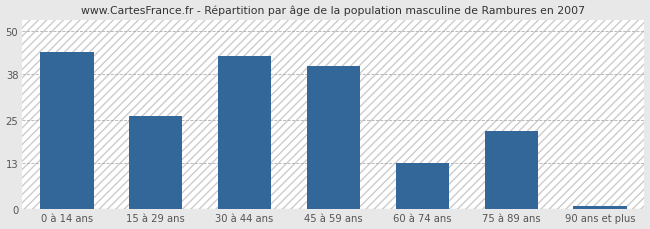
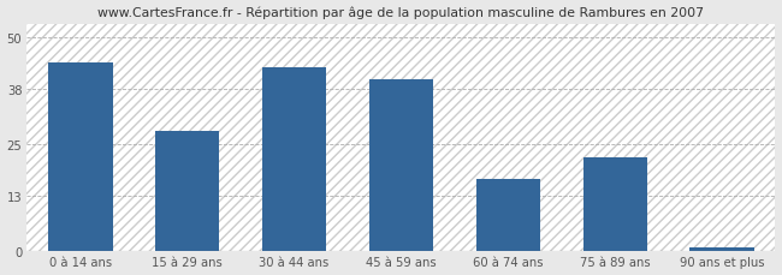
15 à 29 ans: 26.0 -> 28.0
60 à 74 ans: 13.0 -> 17.0
